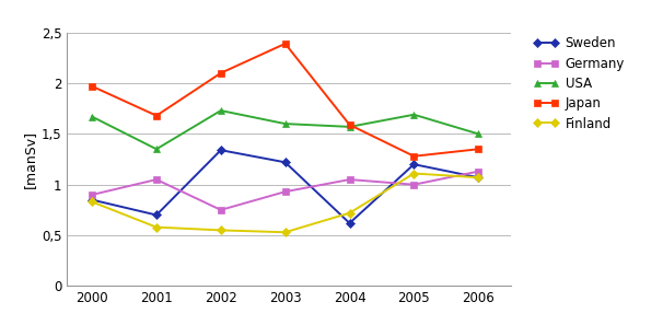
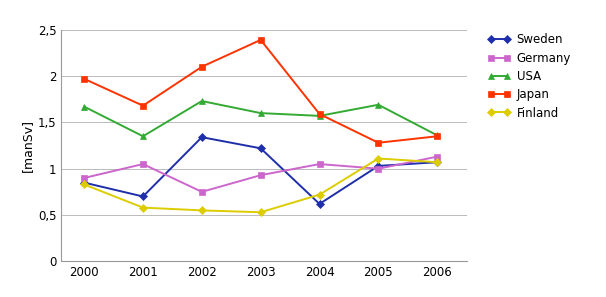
Sweden/2005: 1,20 -> 1,03
USA/2006: 1,50 -> 1,36
